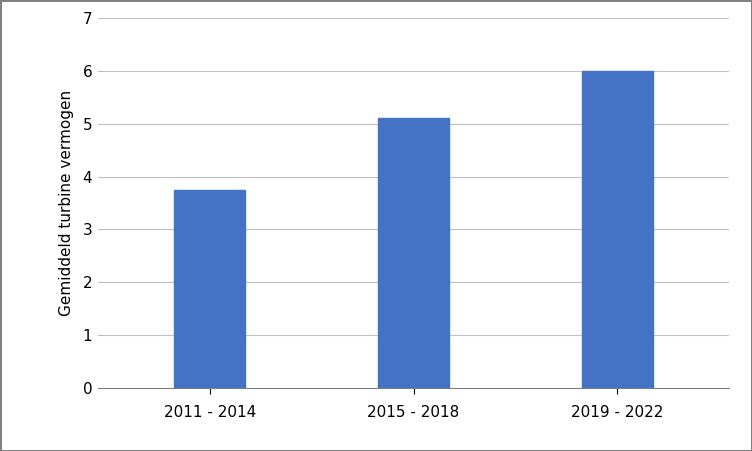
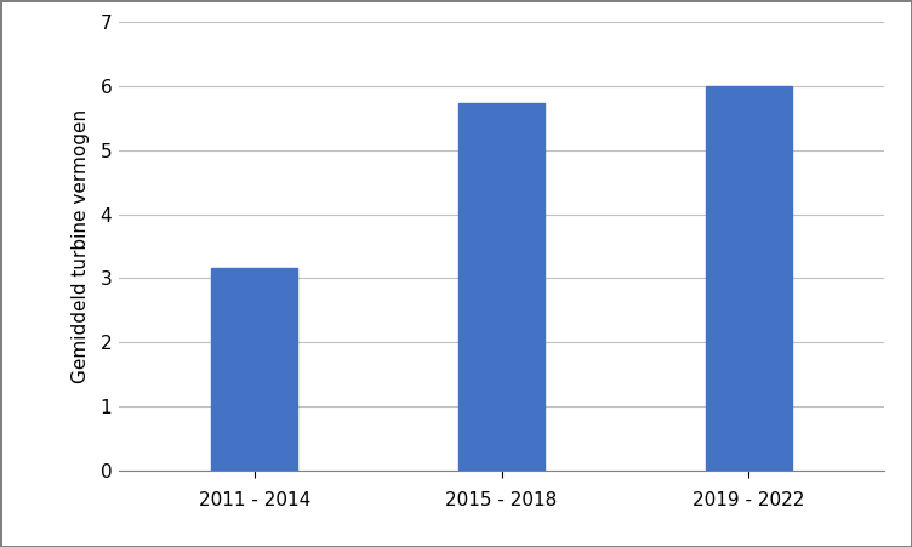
2011 - 2014: 3.75 -> 3.16
2015 - 2018: 5.10 -> 5.74
